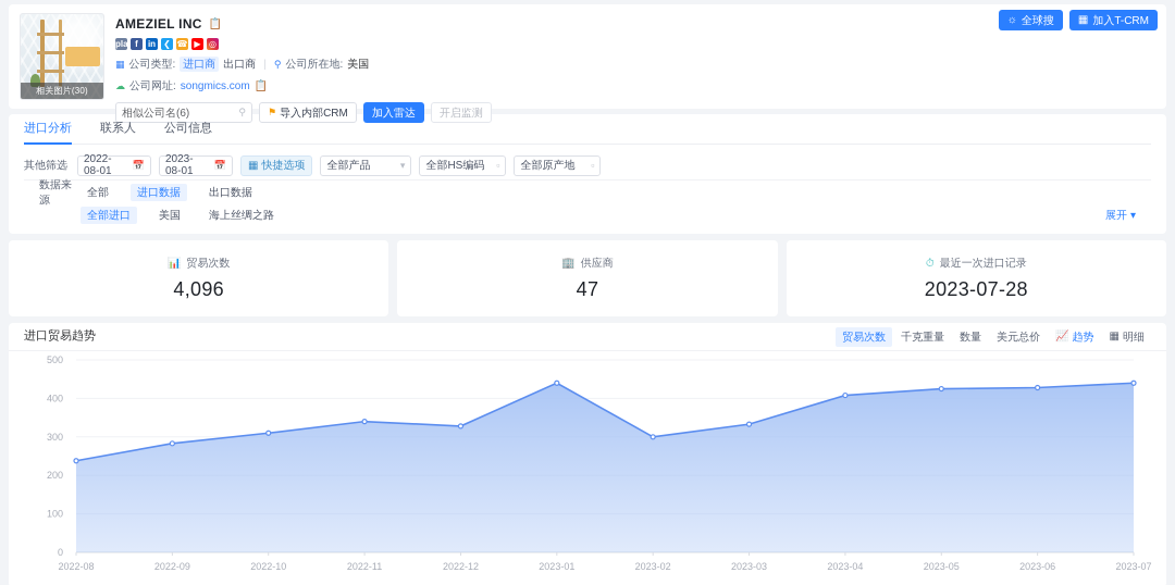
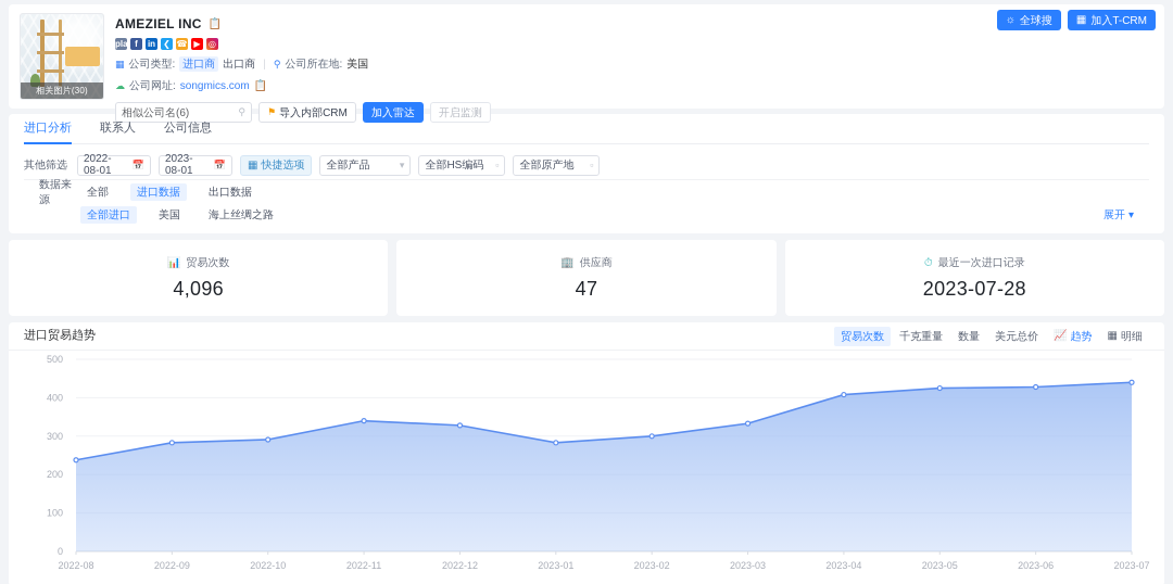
2022-10: 310 -> 290
2023-01: 440 -> 280
